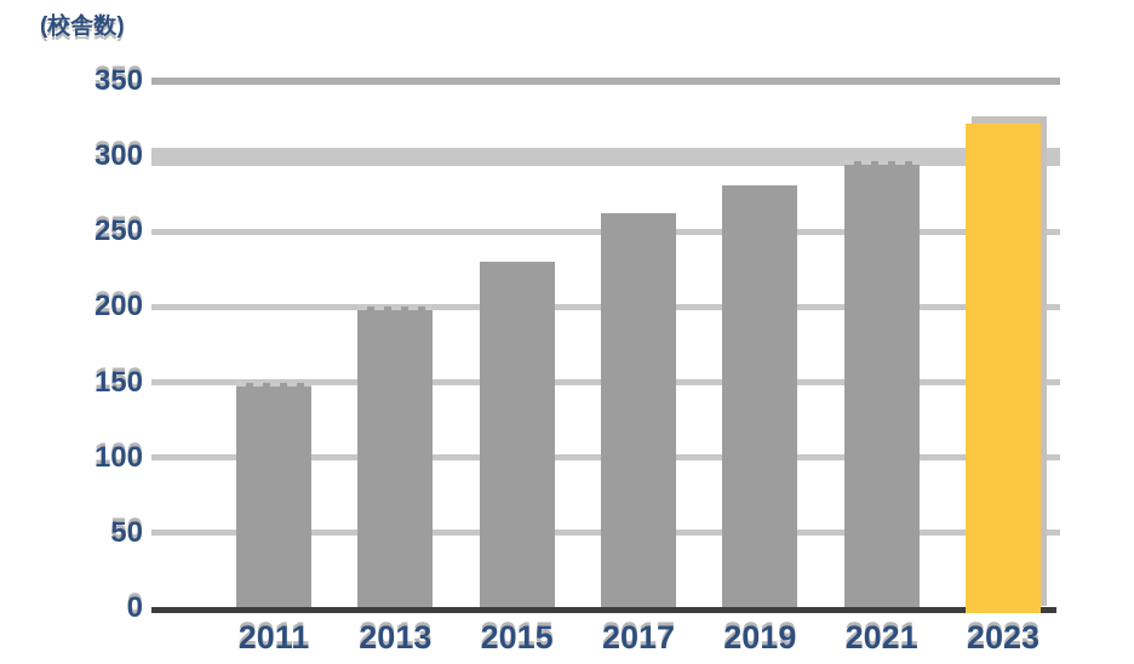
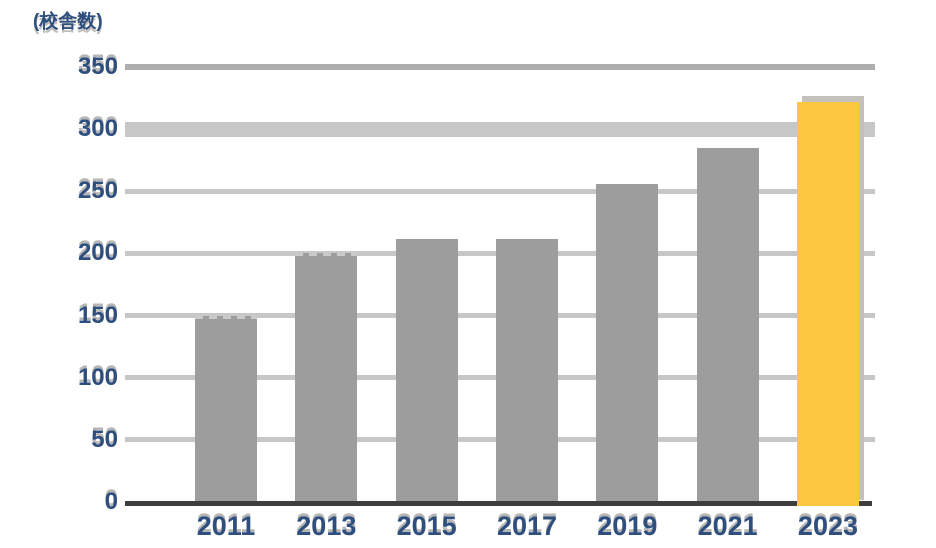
2015: 230 -> 212
2017: 262 -> 212
2019: 281 -> 256
2021: 297 -> 285
